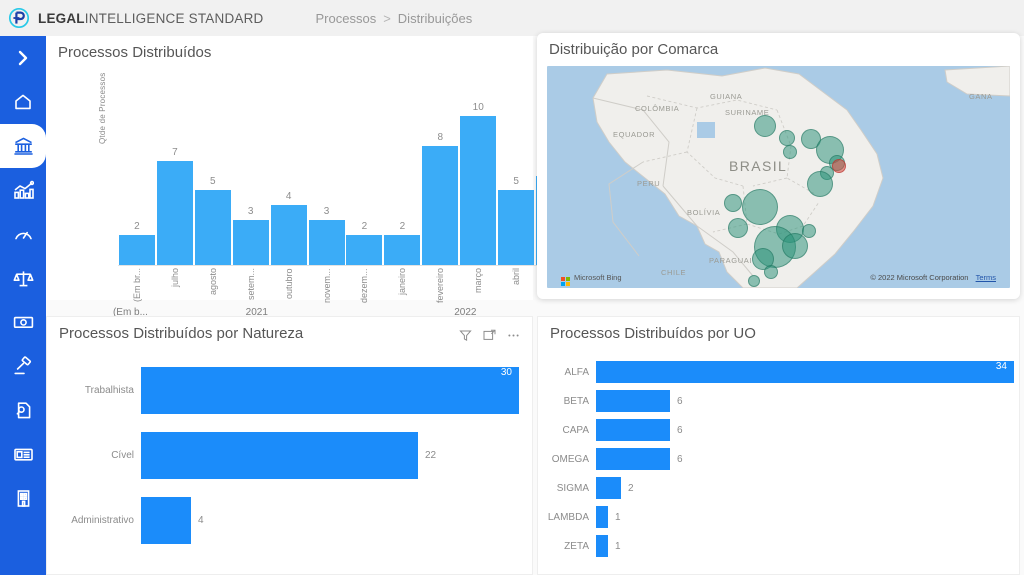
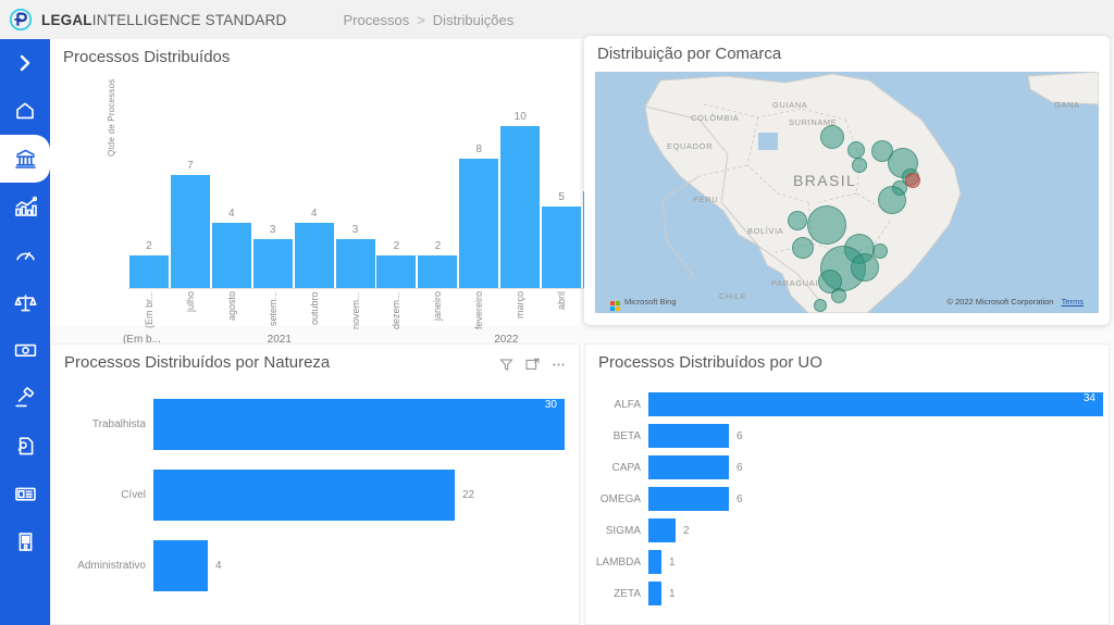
Processos Distribuídos/agosto: 5 -> 4
